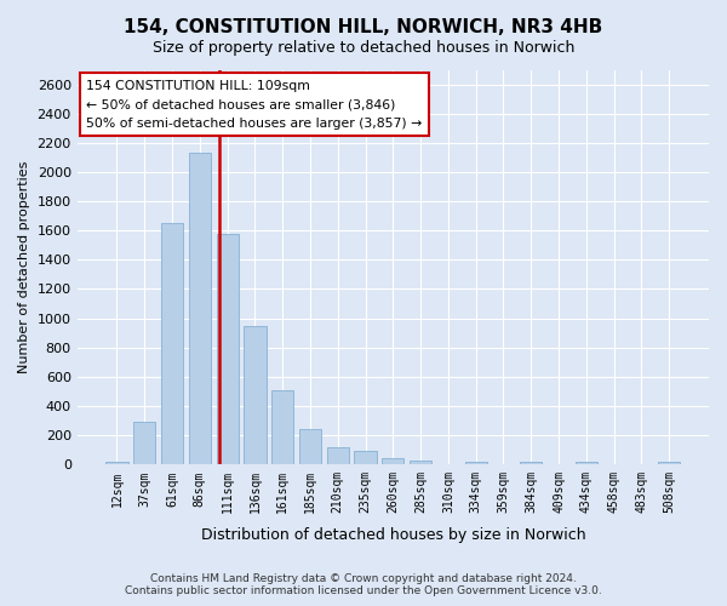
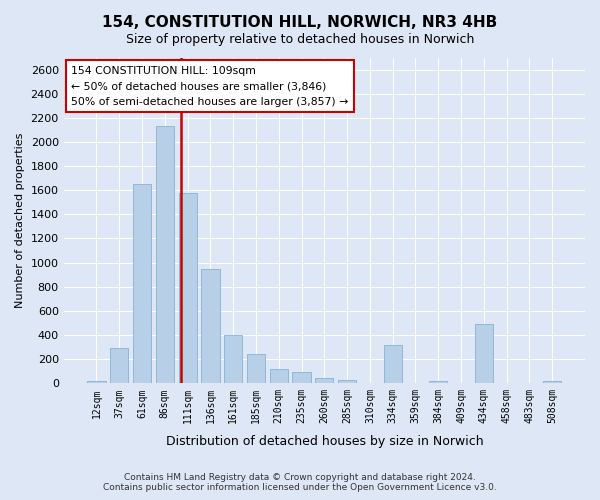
161sqm: 500 -> 400
334sqm: 20 -> 320
434sqm: 20 -> 490
